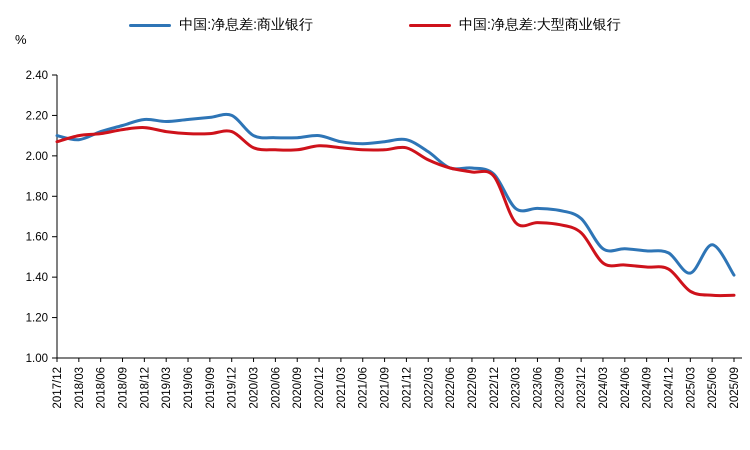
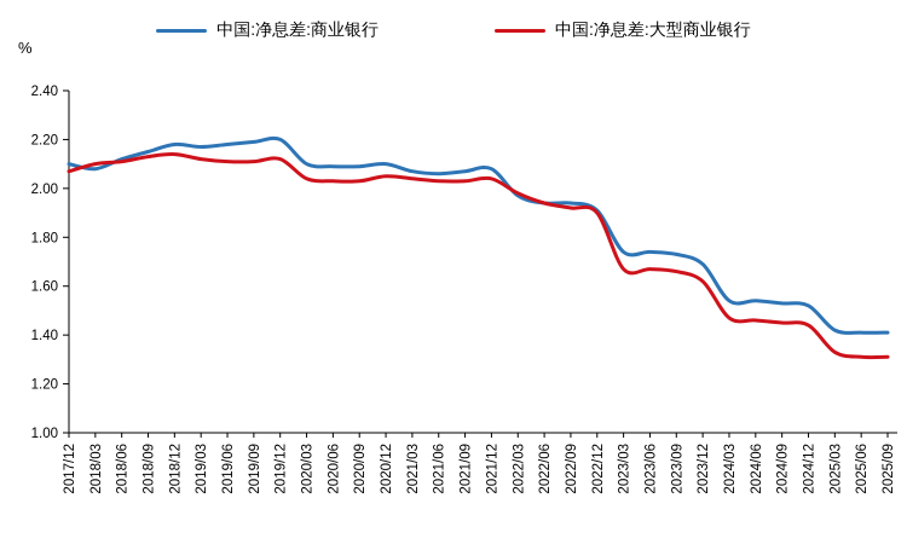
中国:净息差:商业银行/2022/03: 2.02 -> 1.97
中国:净息差:商业银行/2025/06: 1.56 -> 1.41
